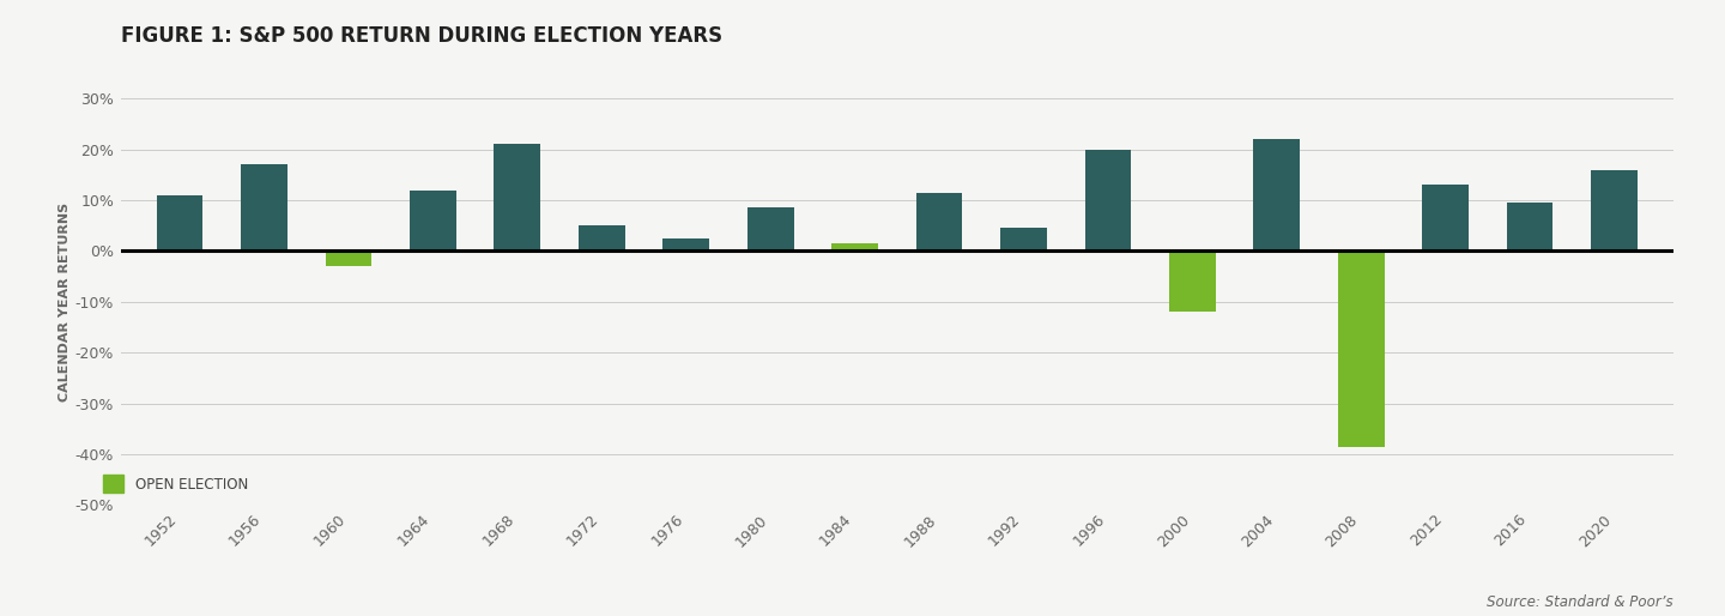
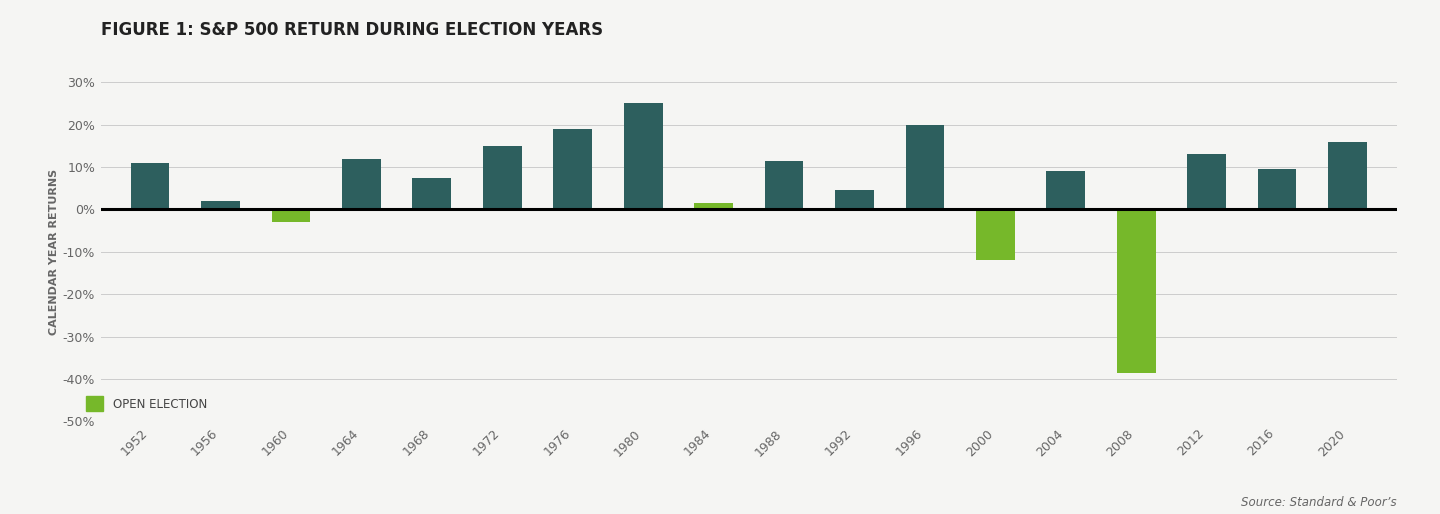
1956: 17.0% -> 2.0%
1968: 21.0% -> 7.5%
1972: 5.0% -> 15.0%
1976: 2.5% -> 19.0%
1980: 8.5% -> 25.0%
2004: 22.0% -> 9.0%
